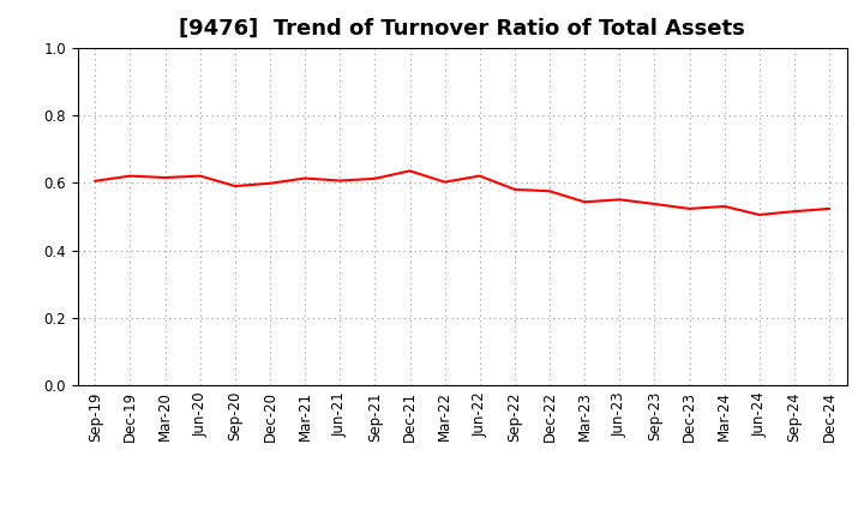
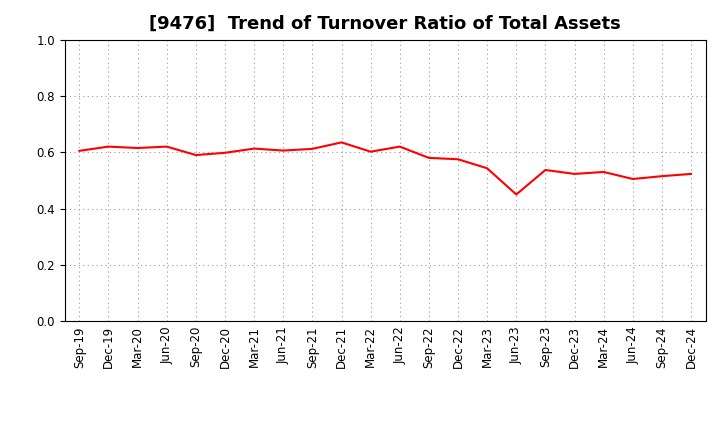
Jun-23: 0.550 -> 0.450
